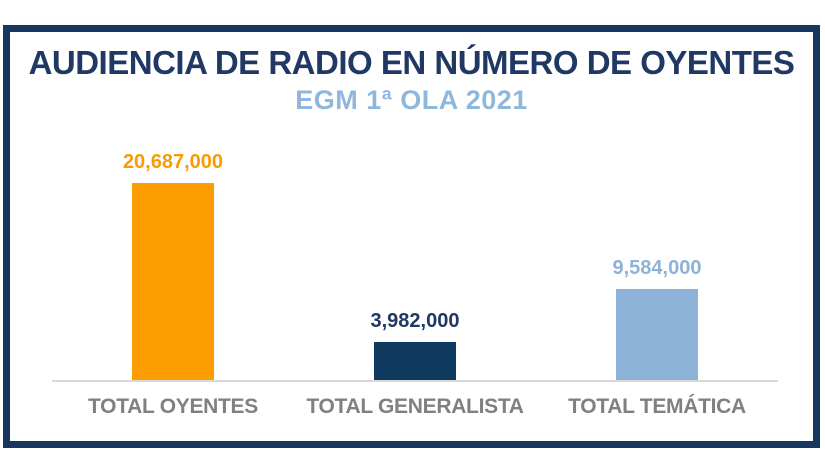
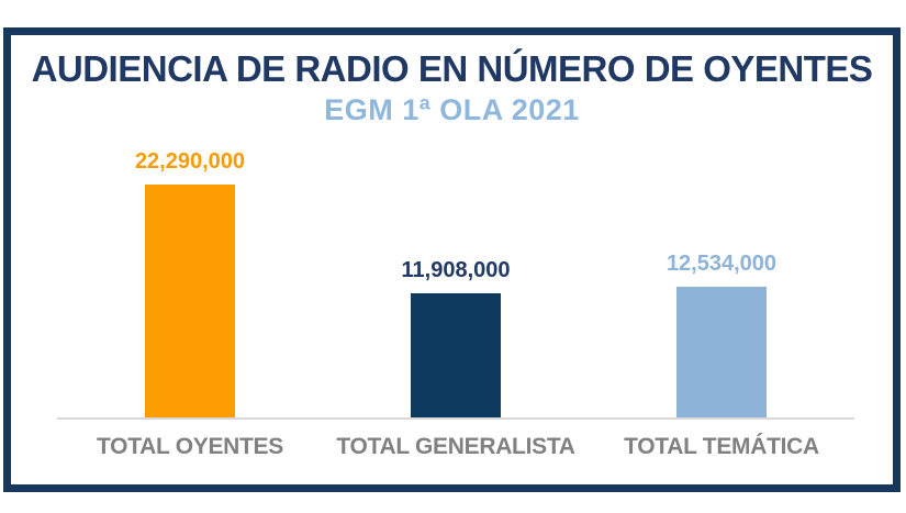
TOTAL OYENTES: 20,687,000 -> 22,290,000
TOTAL GENERALISTA: 3,982,000 -> 11,908,000
TOTAL TEMÁTICA: 9,584,000 -> 12,534,000
